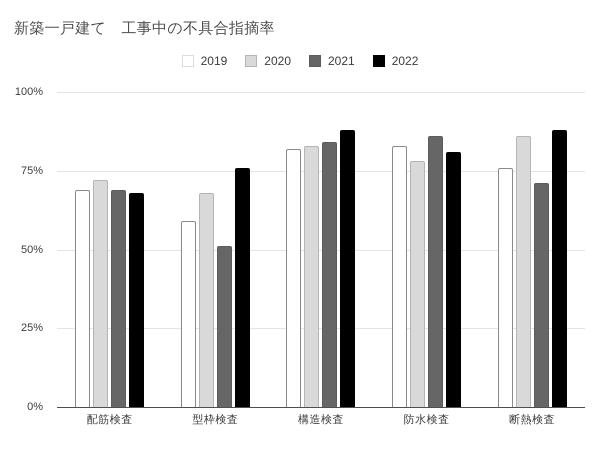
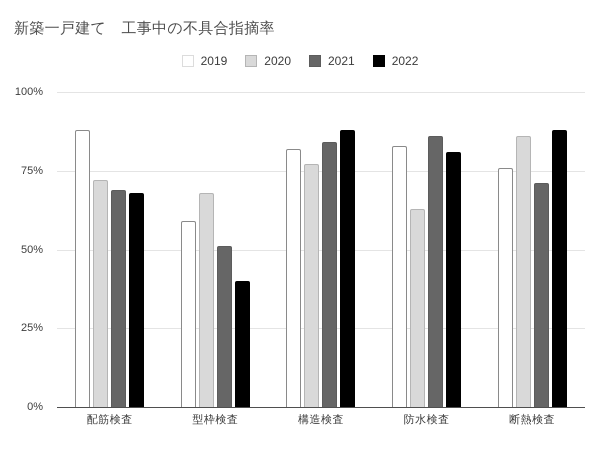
2019/配筋検査: 69% -> 88%
2022/型枠検査: 76% -> 40%
2020/構造検査: 83% -> 77%
2020/防水検査: 78% -> 63%
